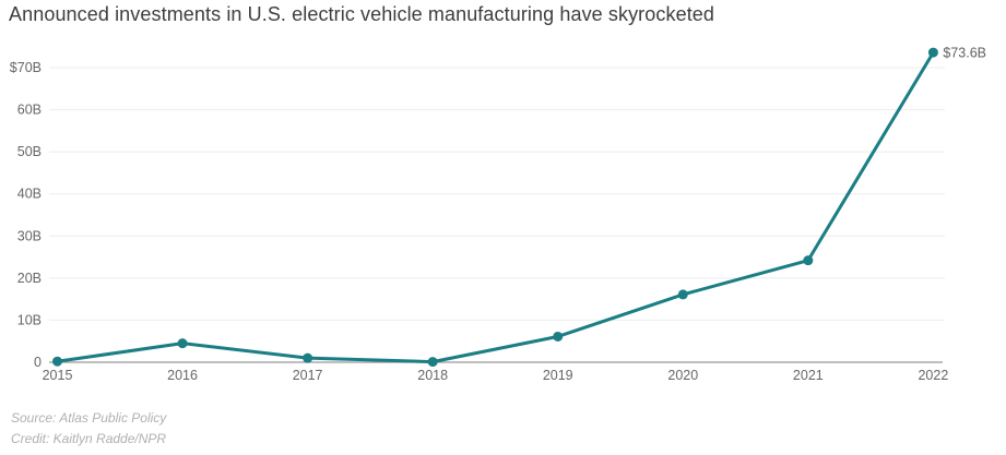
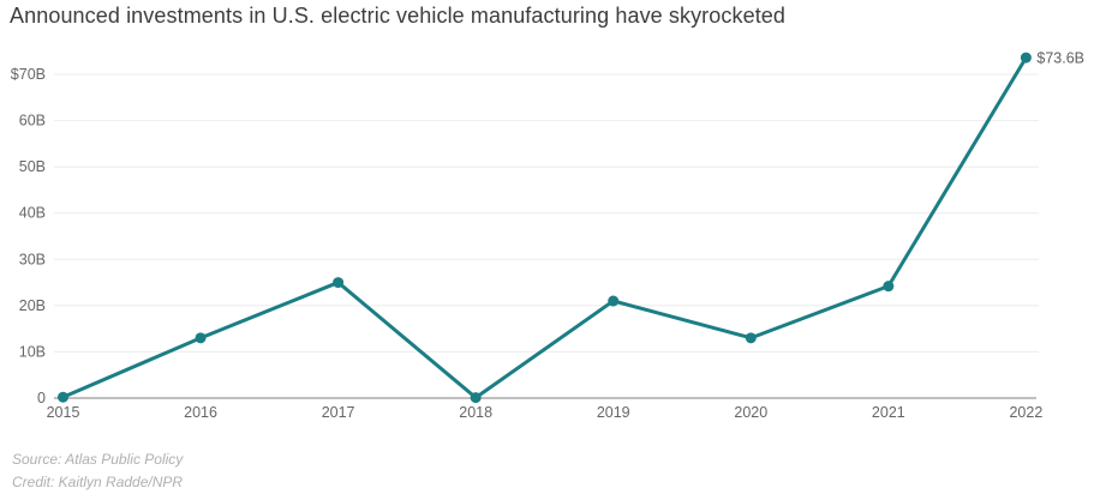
2016: $4B -> $13B
2017: $1B -> $25B
2019: $6B -> $21B
2020: $16B -> $13B
